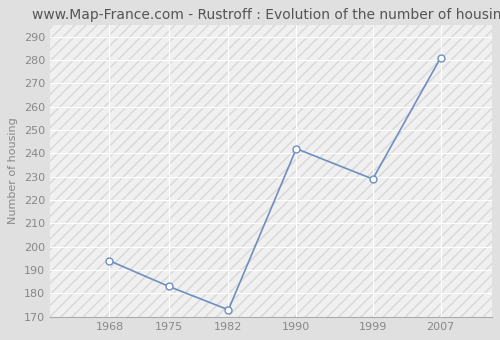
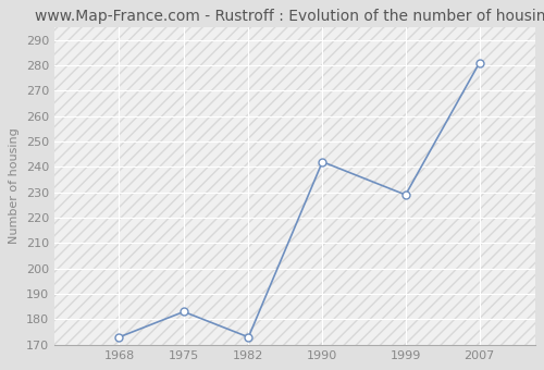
1968: 194 -> 173
